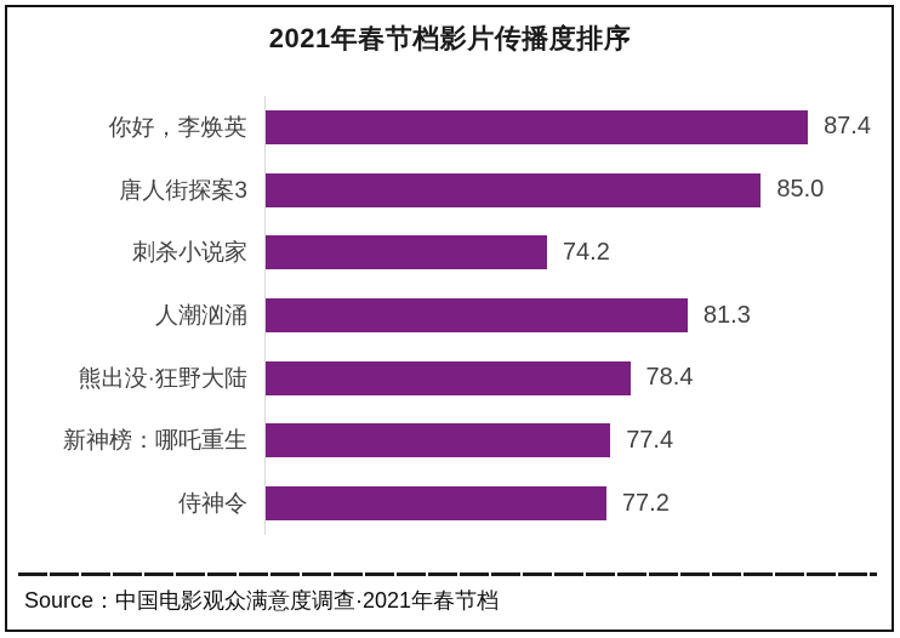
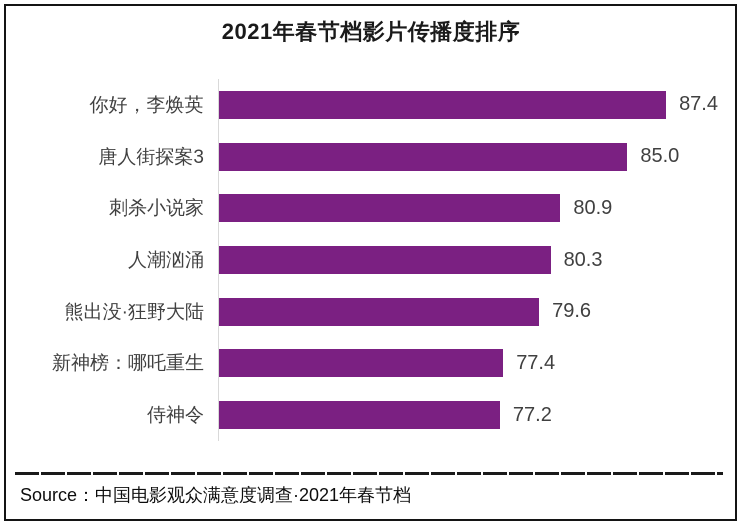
刺杀小说家: 74.2 -> 80.9
人潮汹涌: 81.3 -> 80.3
熊出没·狂野大陆: 78.4 -> 79.6
